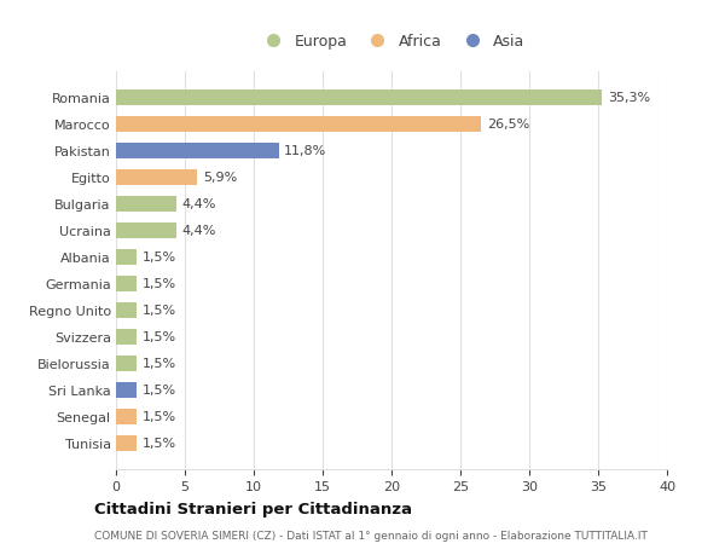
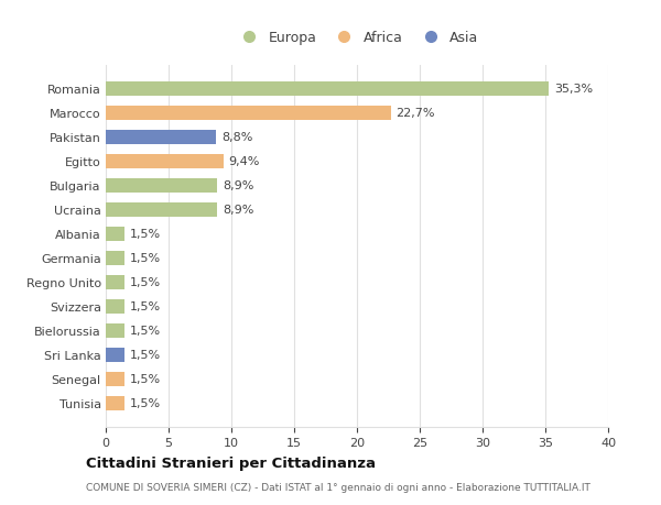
Marocco: 26,5% -> 22,7%
Pakistan: 11,8% -> 8,8%
Egitto: 5,9% -> 9,4%
Bulgaria: 4,4% -> 8,9%
Ucraina: 4,4% -> 8,9%
